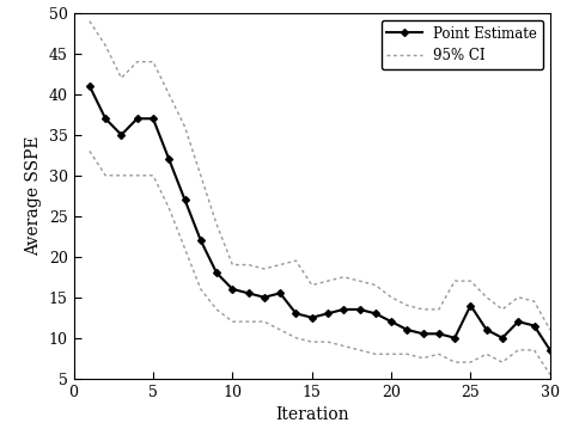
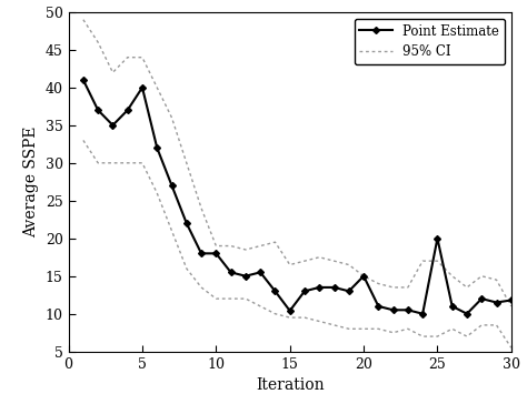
Point Estimate/5: 37.0 -> 40.0
Point Estimate/10: 16.0 -> 18.0
Point Estimate/15: 12.5 -> 10.4
Point Estimate/20: 12.0 -> 15.0
Point Estimate/25: 14.0 -> 20.0
Point Estimate/30: 8.5 -> 11.8
